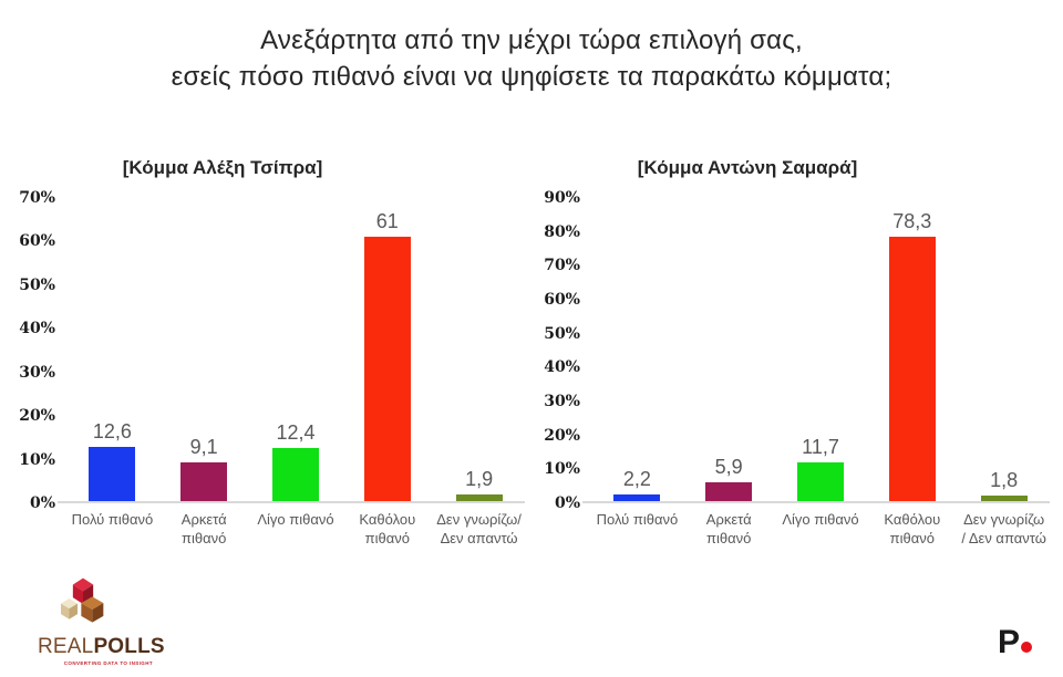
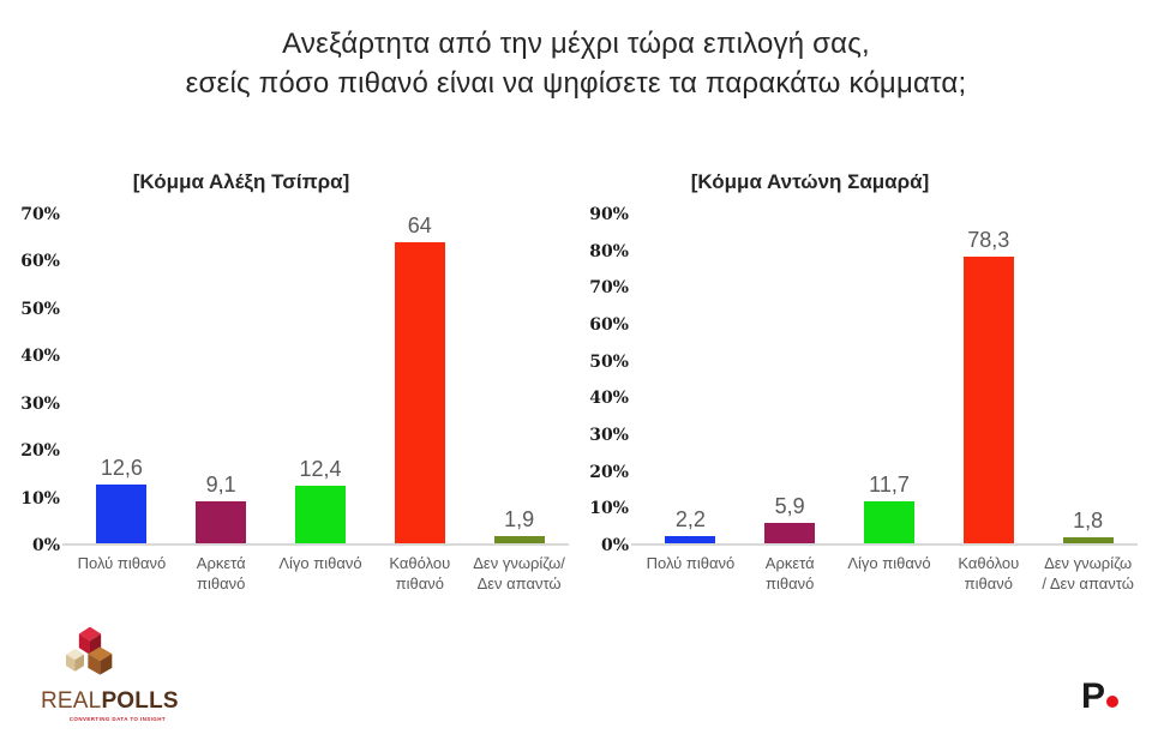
[Κόμμα Αλέξη Τσίπρα]/Καθόλου πιθανό: 61 -> 64
